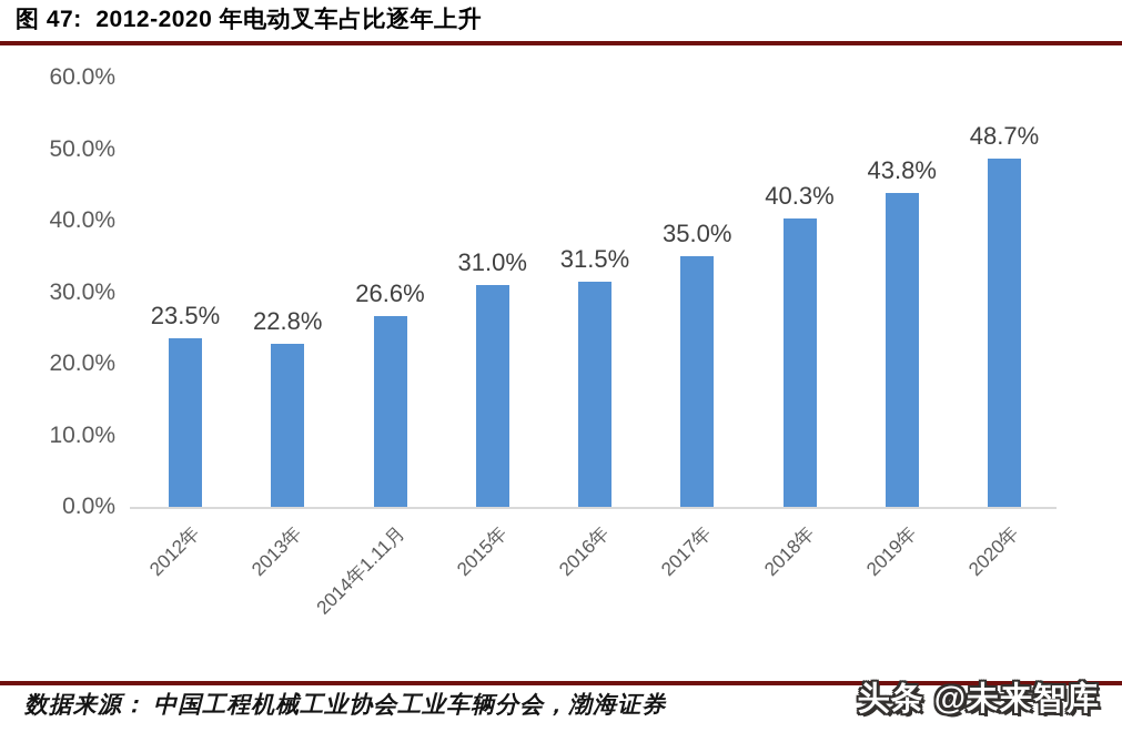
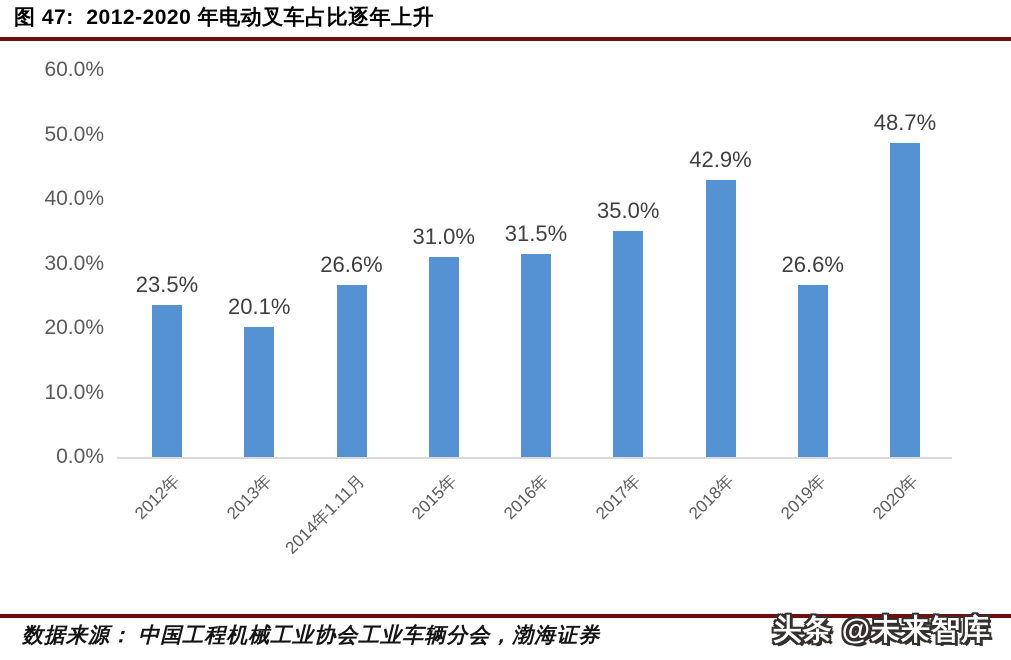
2013年: 22.8% -> 20.1%
2018年: 40.3% -> 42.9%
2019年: 43.8% -> 26.6%
